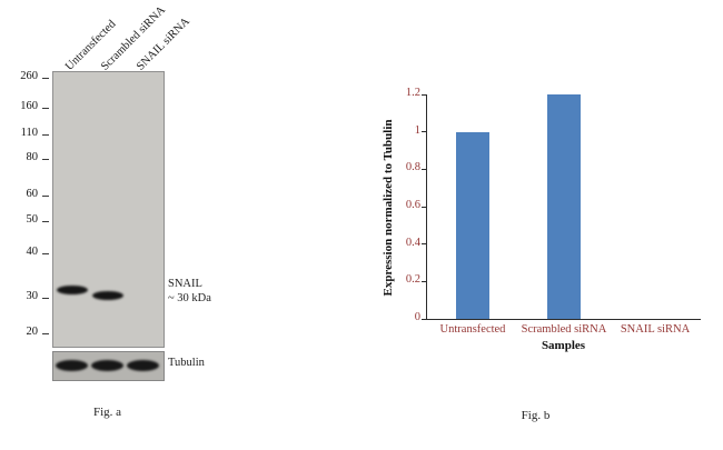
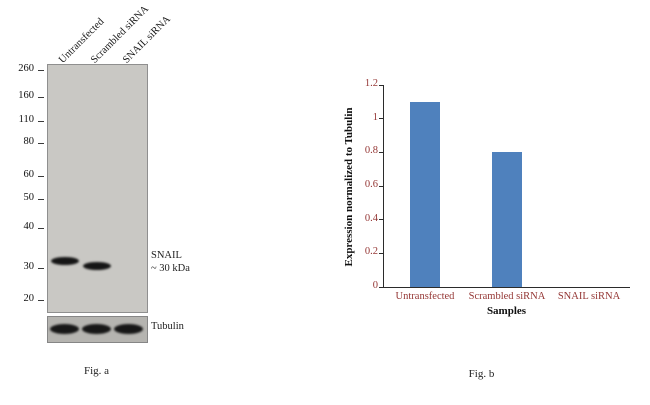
Untransfected: 1.0 -> 1.1
Scrambled siRNA: 1.2 -> 0.8
